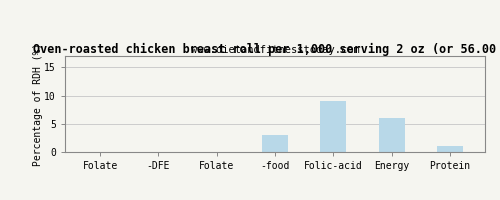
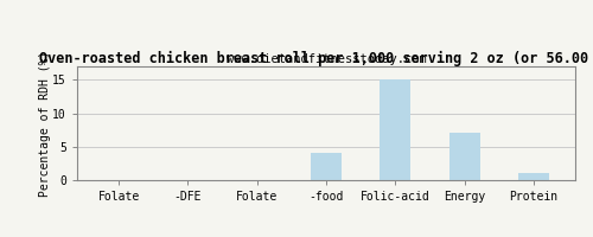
-food: 3 -> 4
Folic-acid: 9 -> 15
Energy: 6 -> 7
